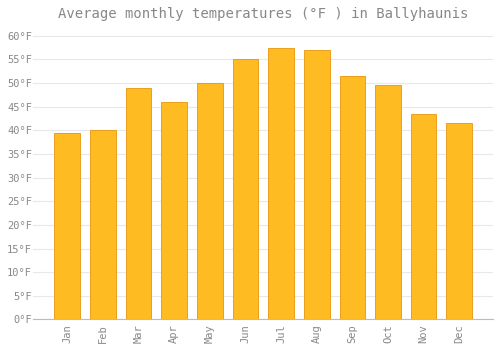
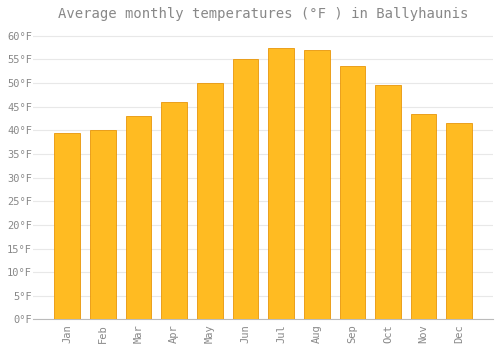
Mar: 49.0°F -> 43.0°F
Sep: 51.5°F -> 53.5°F
